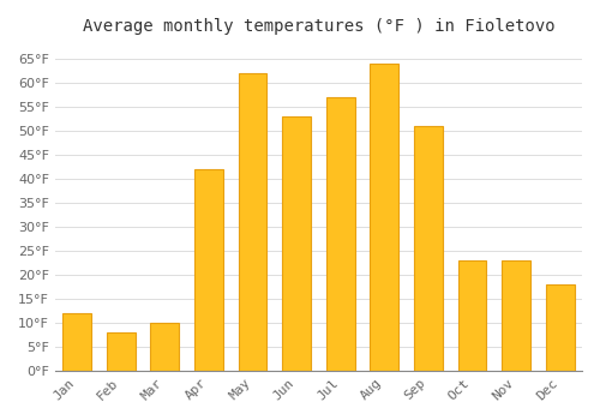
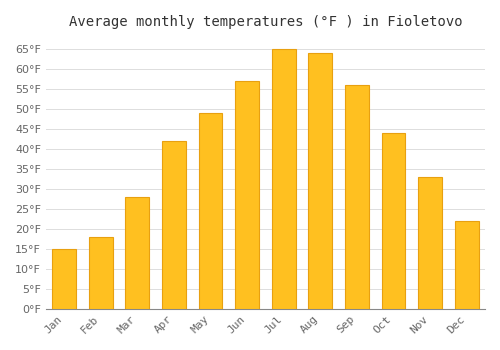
Jan: 12°F -> 15°F
Feb: 8°F -> 18°F
Mar: 10°F -> 28°F
May: 62°F -> 49°F
Jun: 53°F -> 57°F
Jul: 57°F -> 65°F
Sep: 51°F -> 56°F
Oct: 23°F -> 44°F
Nov: 23°F -> 33°F
Dec: 18°F -> 22°F
